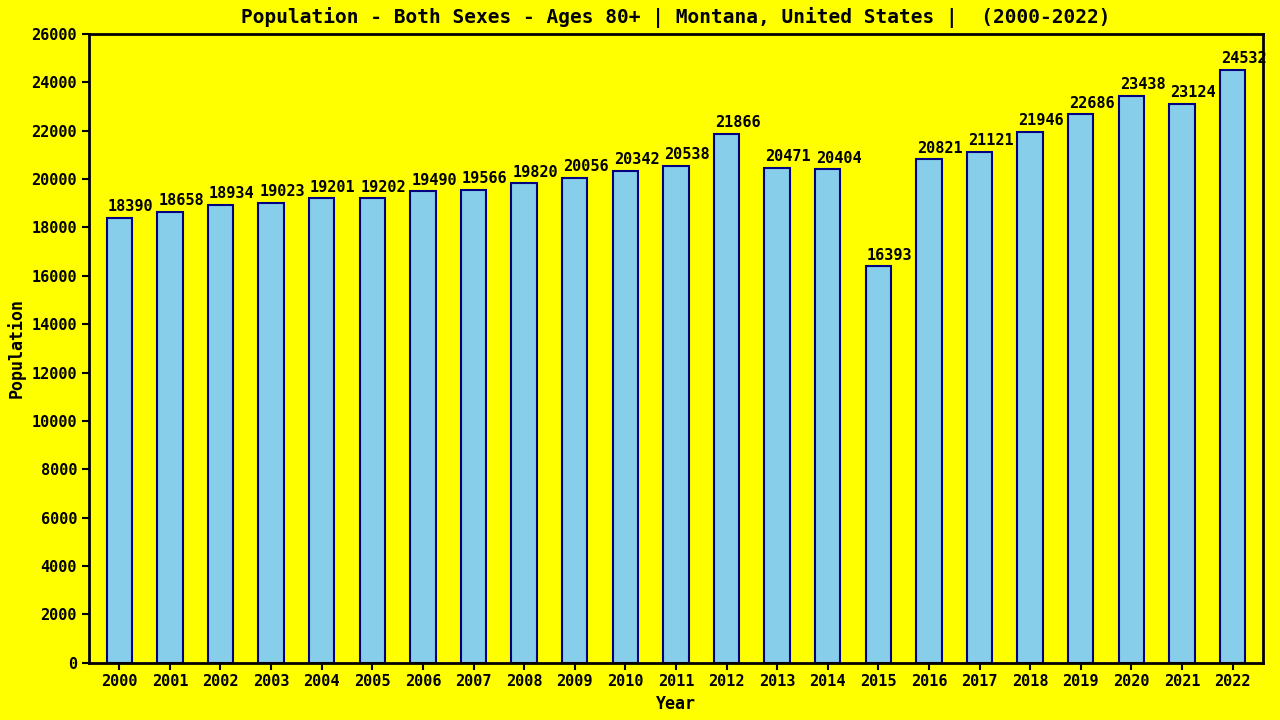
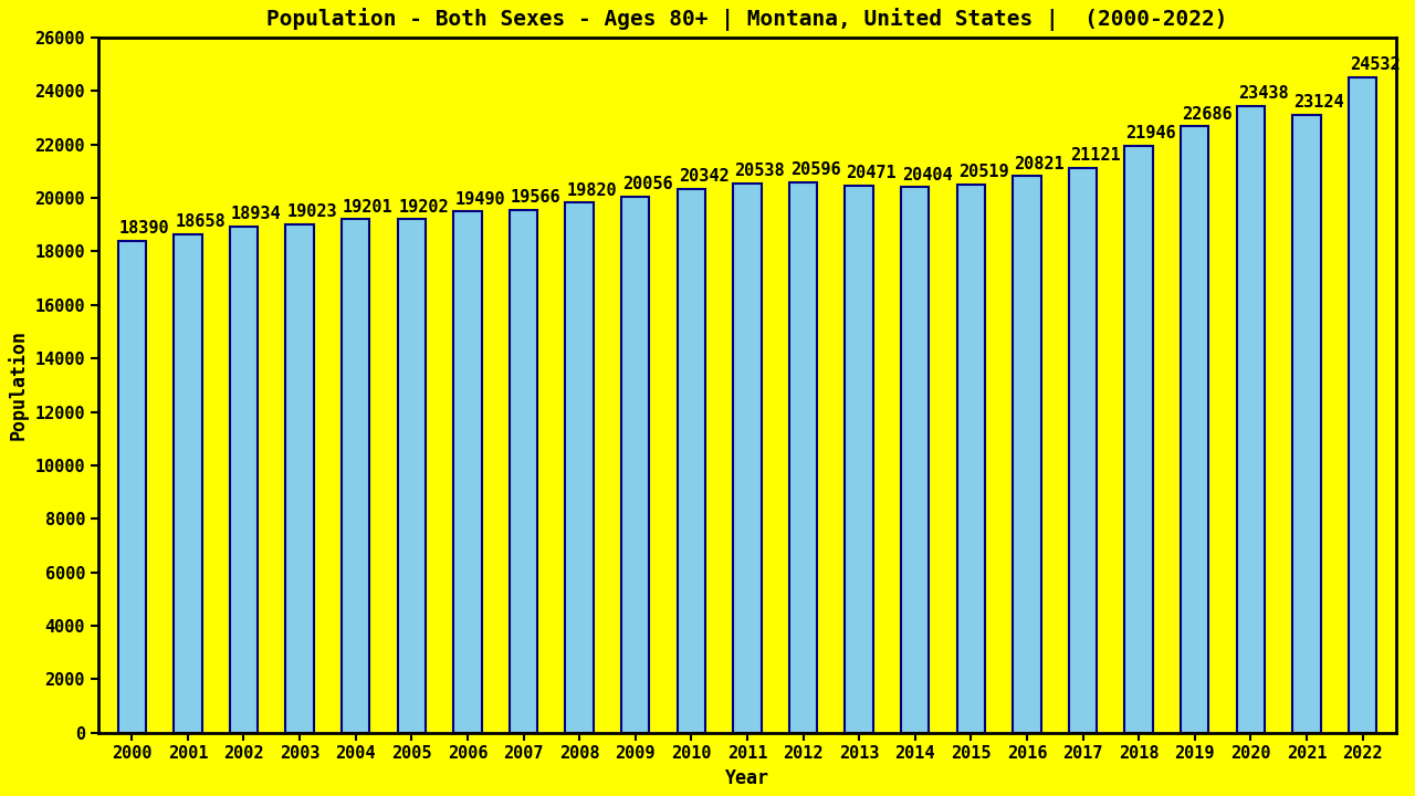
2012: 21866 -> 20596
2015: 16393 -> 20519
